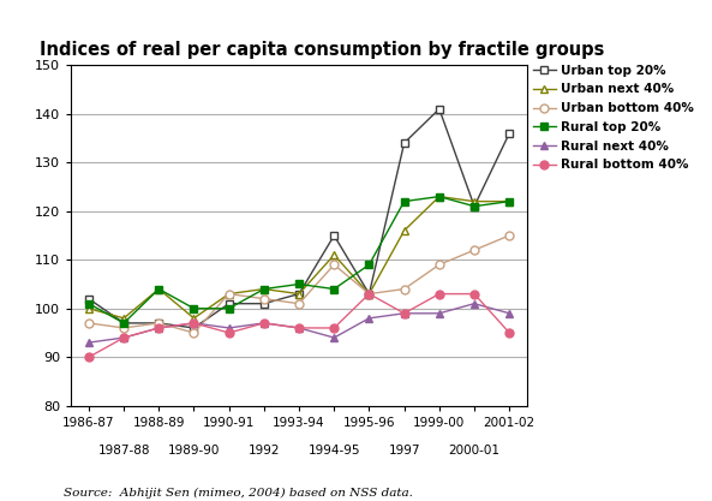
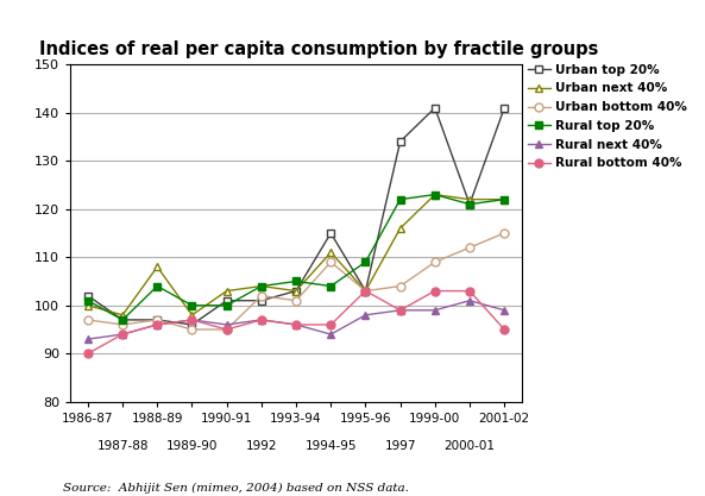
Urban next 40%/1988-89: 104 -> 108
Urban bottom 40%/1990-91: 103 -> 95
Urban top 20%/2001-02: 136 -> 141
